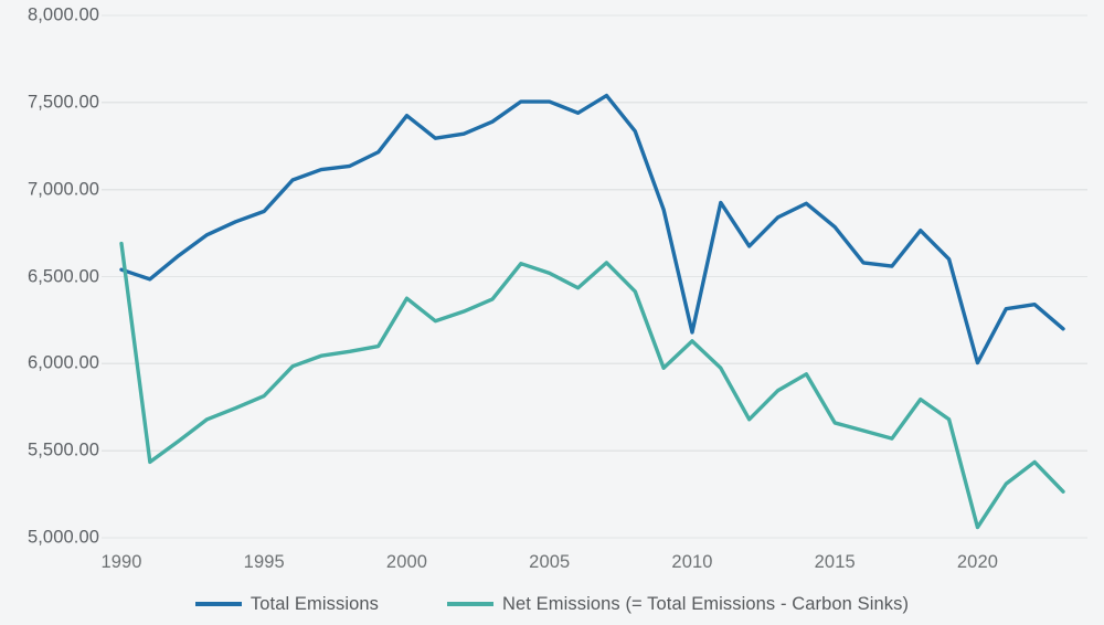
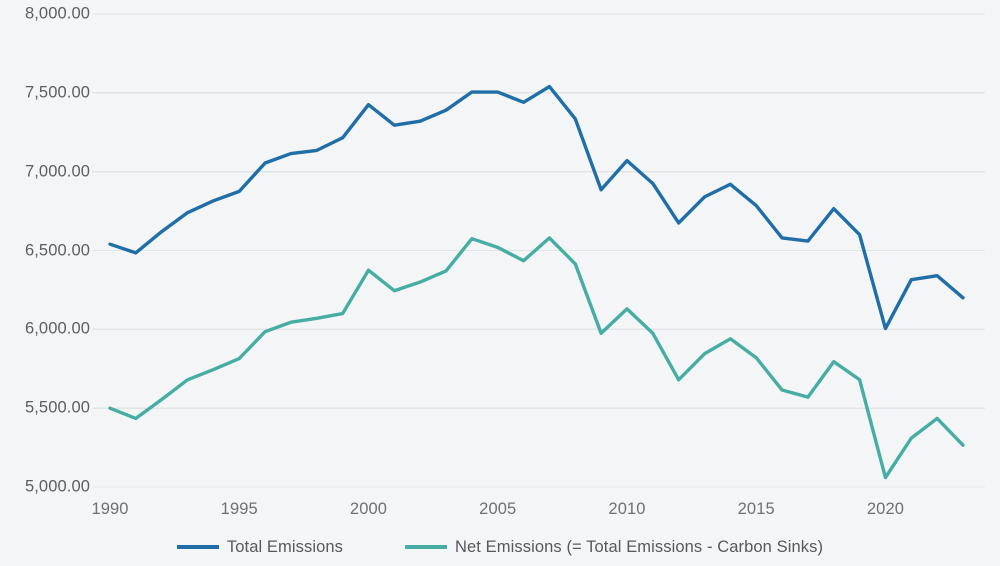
Net Emissions (= Total Emissions - Carbon Sinks)/1990: 6690 -> 5500
Total Emissions/2010: 6180 -> 7070
Net Emissions (= Total Emissions - Carbon Sinks)/2015: 5660 -> 5820
